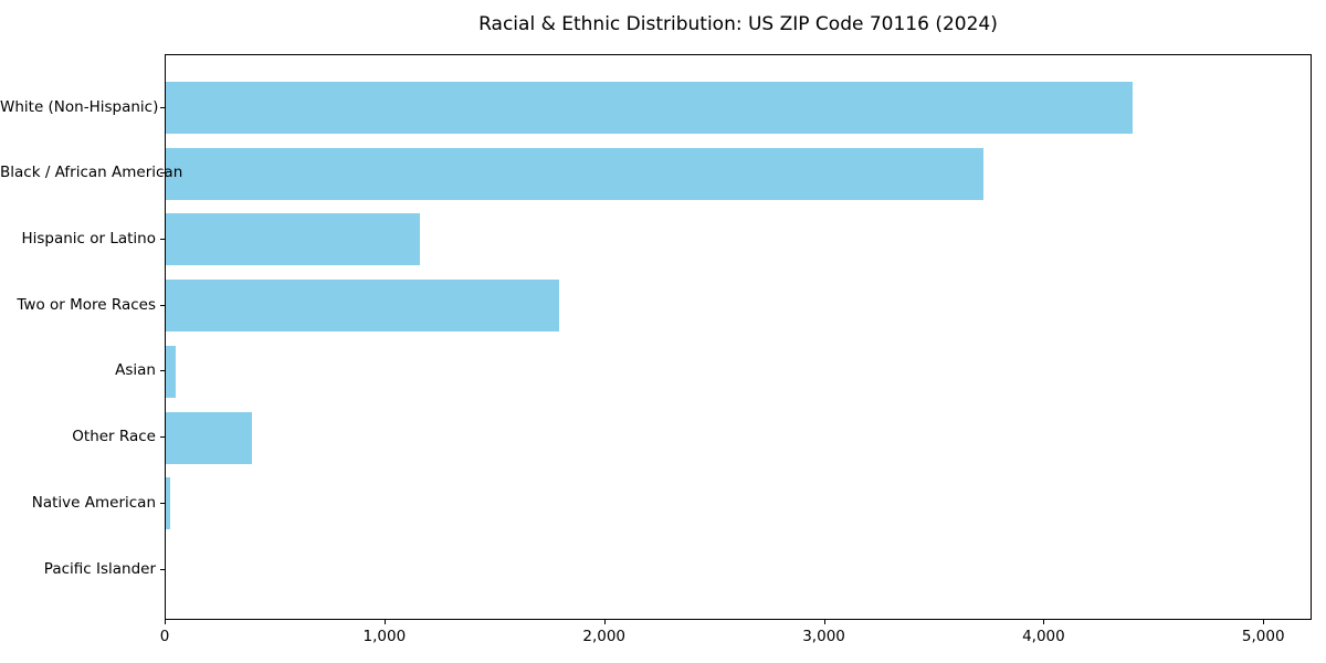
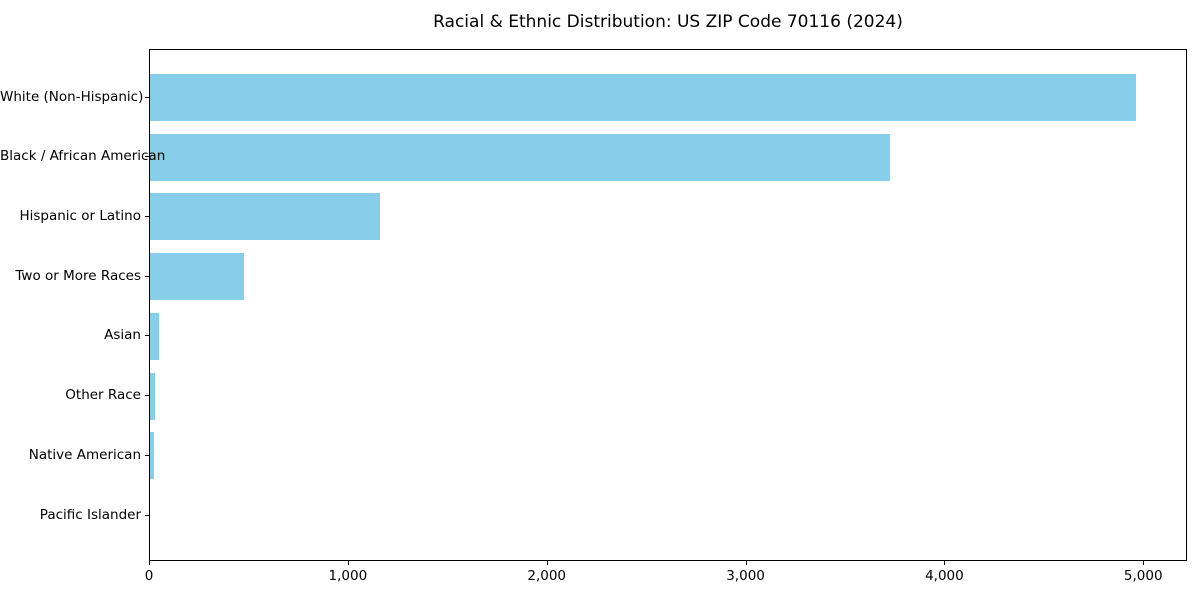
White (Non-Hispanic): 4400 -> 4960
Two or More Races: 1790 -> 480
Other Race: 390 -> 20
